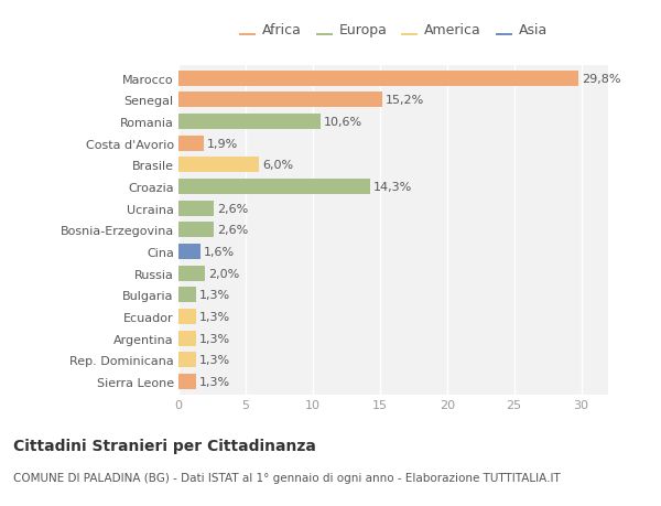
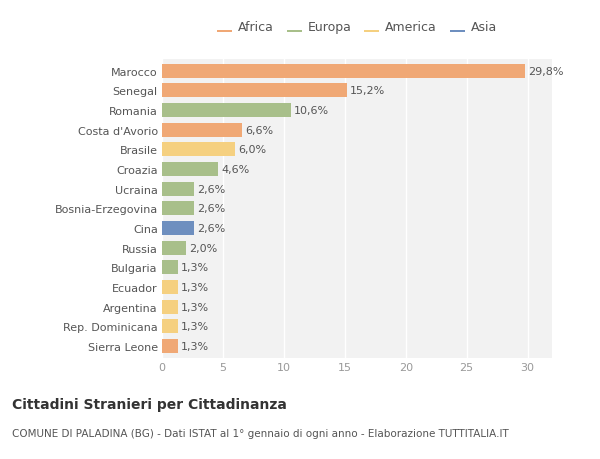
Costa d'Avorio: 1,9% -> 6,6%
Croazia: 14,3% -> 4,6%
Cina: 1,6% -> 2,6%
